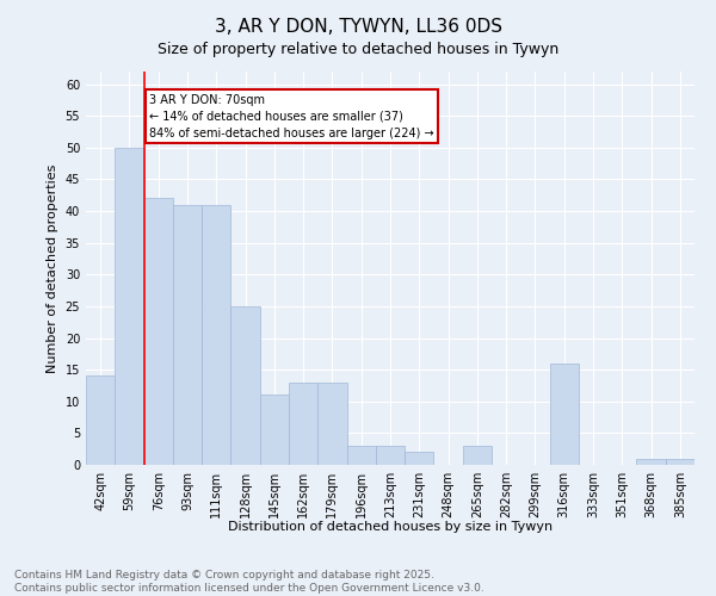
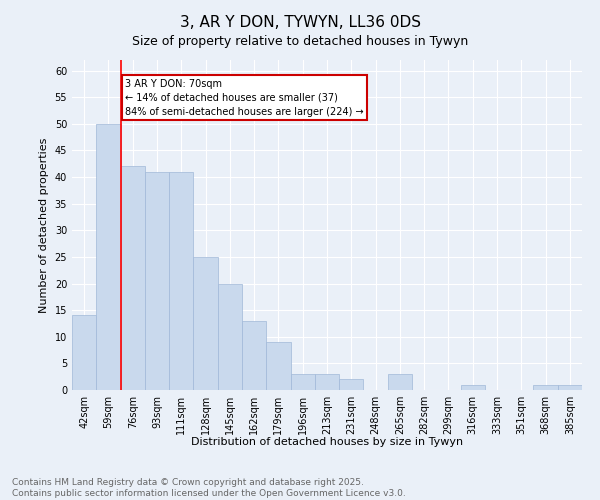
145sqm: 11 -> 20
179sqm: 13 -> 9
316sqm: 16 -> 1
